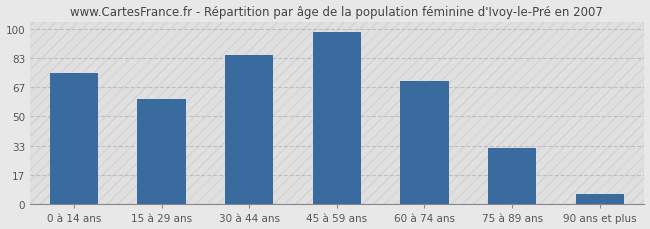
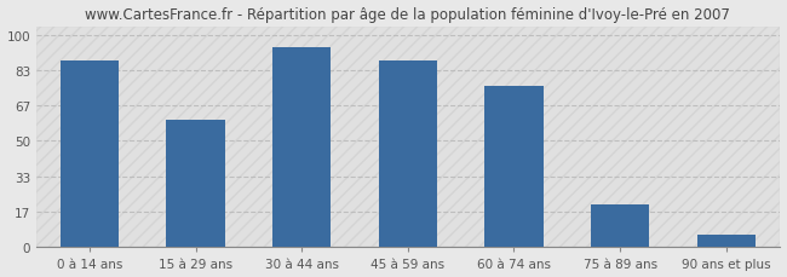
0 à 14 ans: 75 -> 88
30 à 44 ans: 85 -> 94
45 à 59 ans: 98 -> 88
60 à 74 ans: 70 -> 76
75 à 89 ans: 32 -> 20
